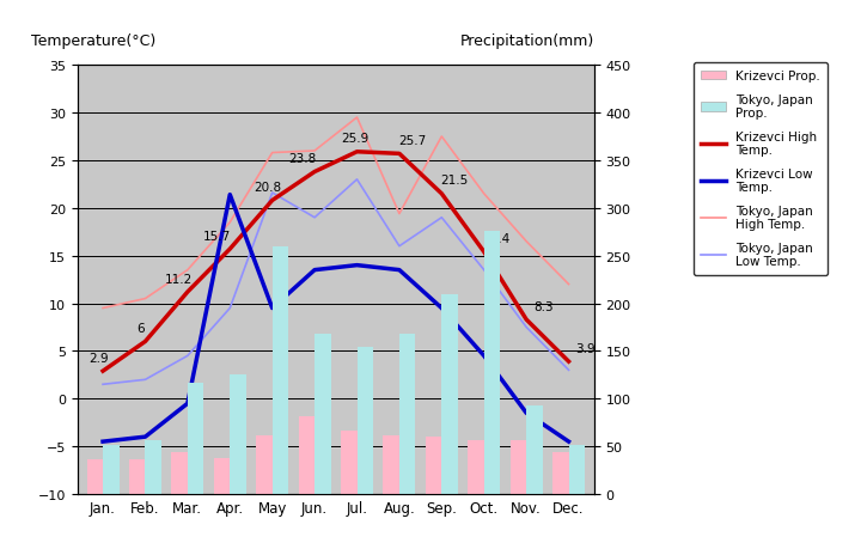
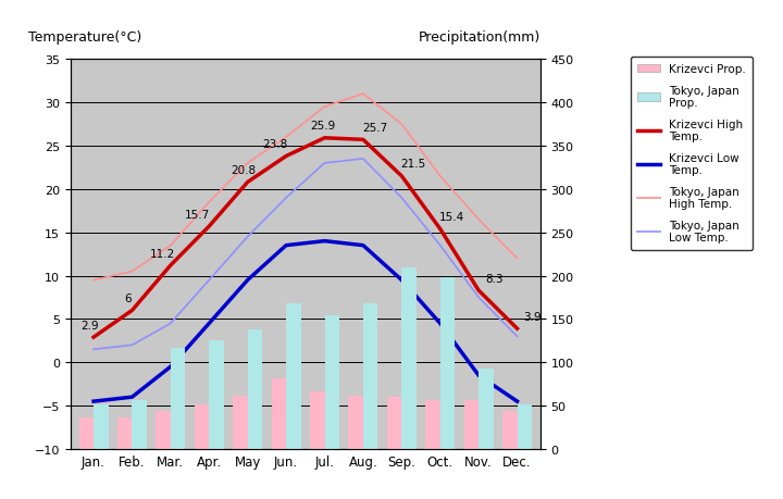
Krizevci Prop./Apr.: 38 -> 52
Krizevci Low Temp./Apr.: 21.4 -> 4.5
Tokyo, Japan High Temp./May: 25.8 -> 23.0
Tokyo, Japan Low Temp./May: 21.6 -> 14.5
Tokyo, Japan Prop./May: 260 -> 138
Tokyo, Japan High Temp./Aug.: 19.4 -> 31.0
Tokyo, Japan Low Temp./Aug.: 16.0 -> 23.5
Tokyo, Japan Prop./Oct.: 276 -> 198
